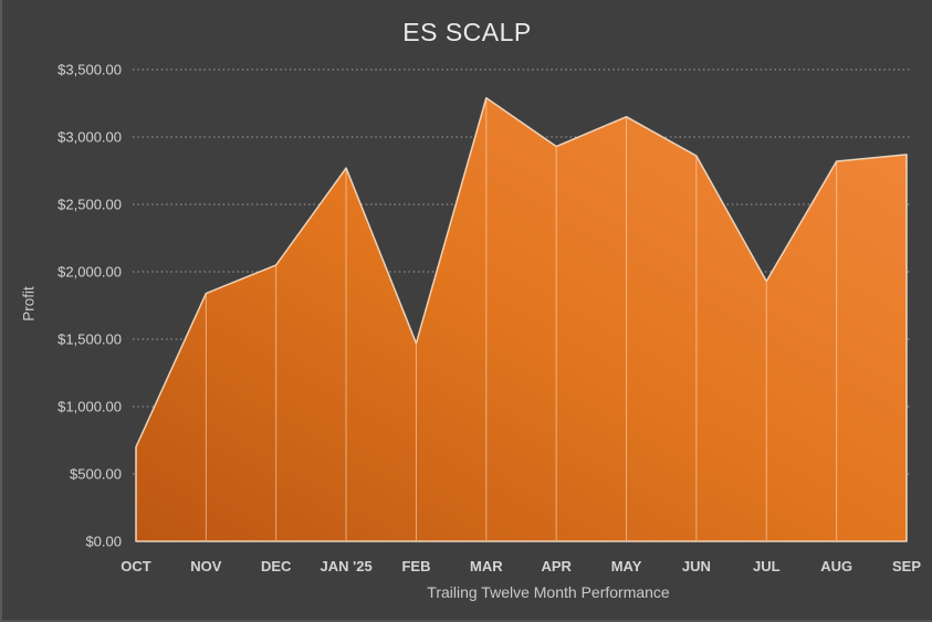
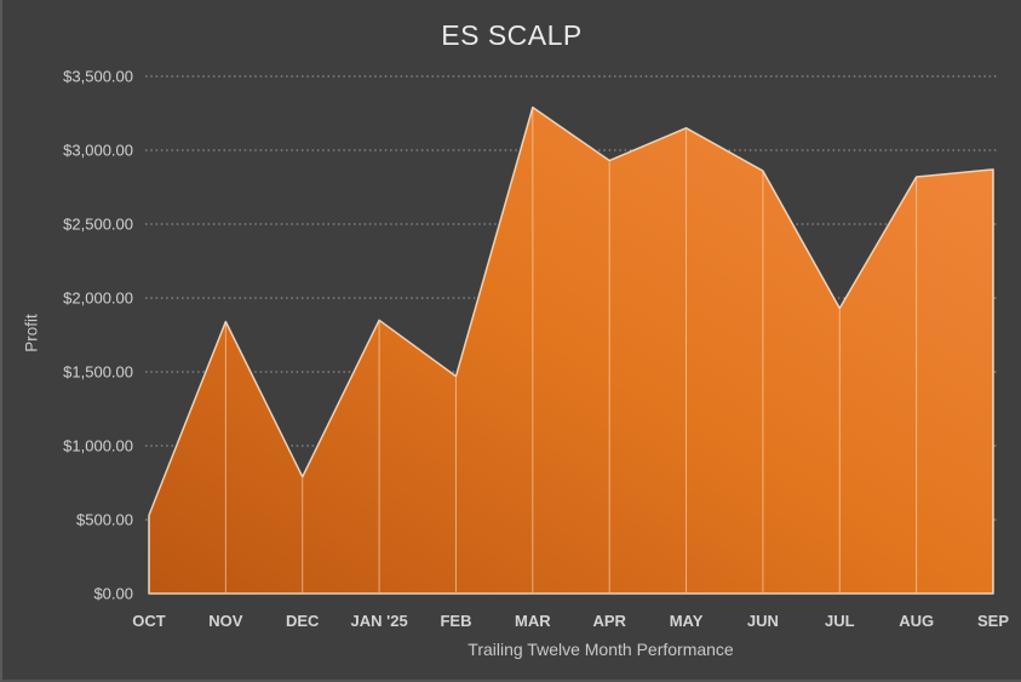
OCT: $700 -> $530
DEC: $2050 -> $790
JAN '25: $2770 -> $1850
